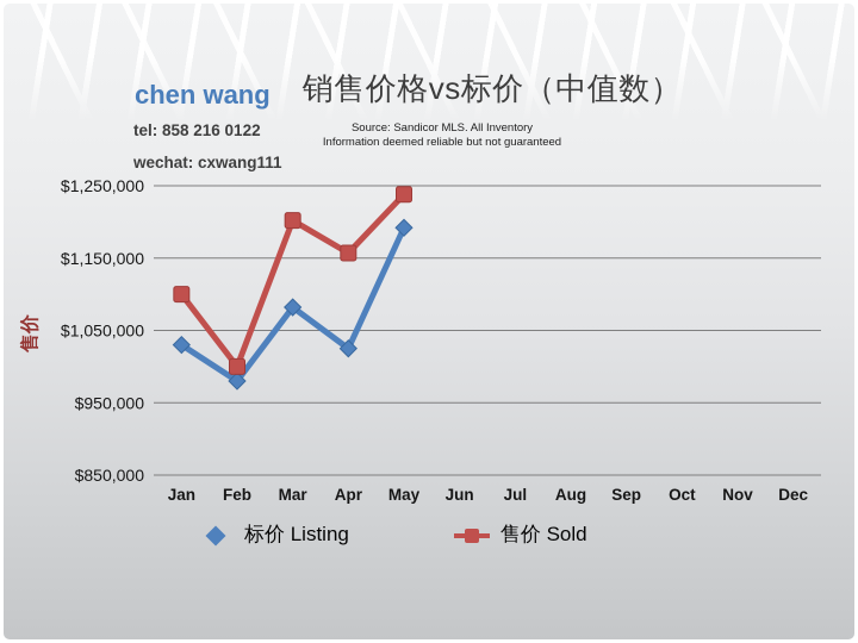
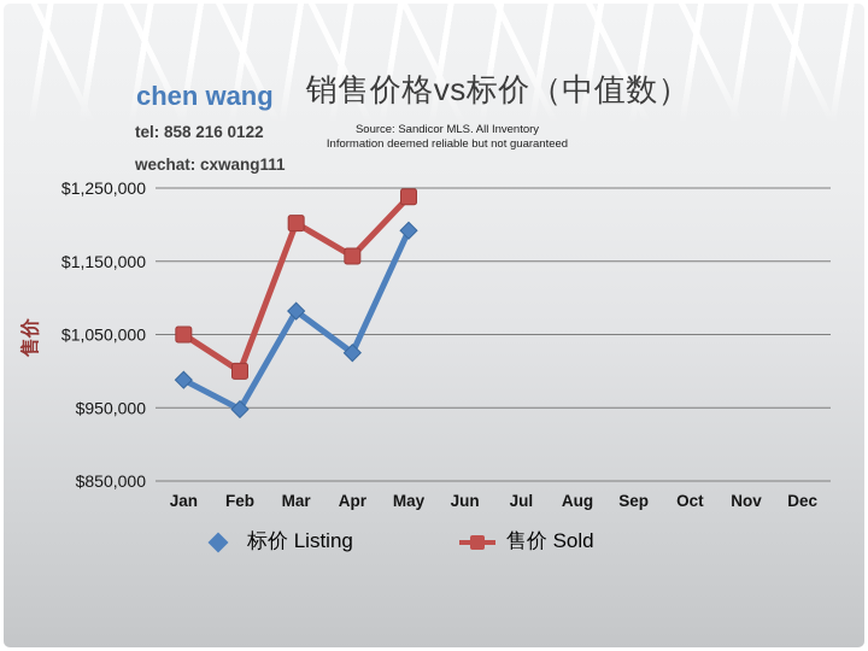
标价 Listing/Jan: $1030000 -> $990000
售价 Sold/Jan: $1100000 -> $1050000
标价 Listing/Feb: $980000 -> $950000
